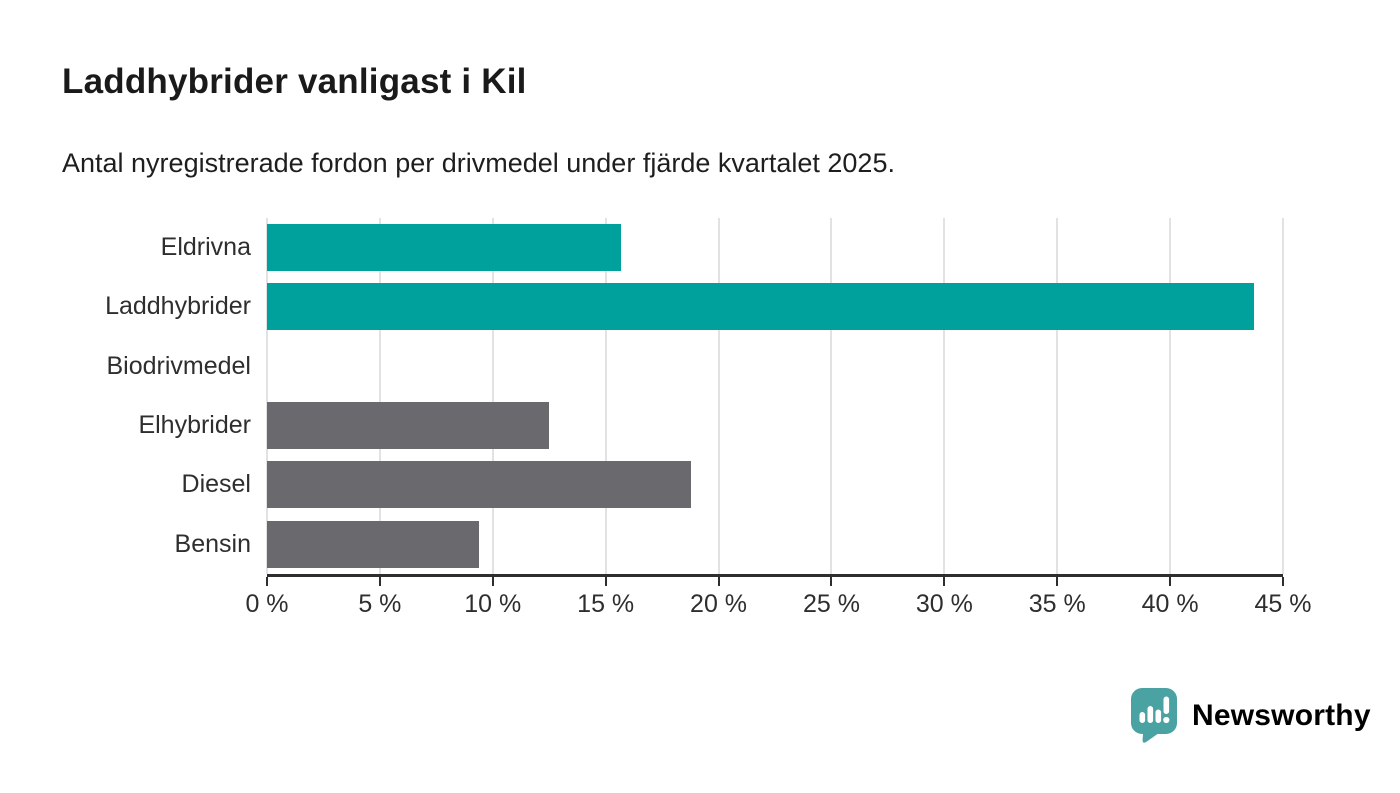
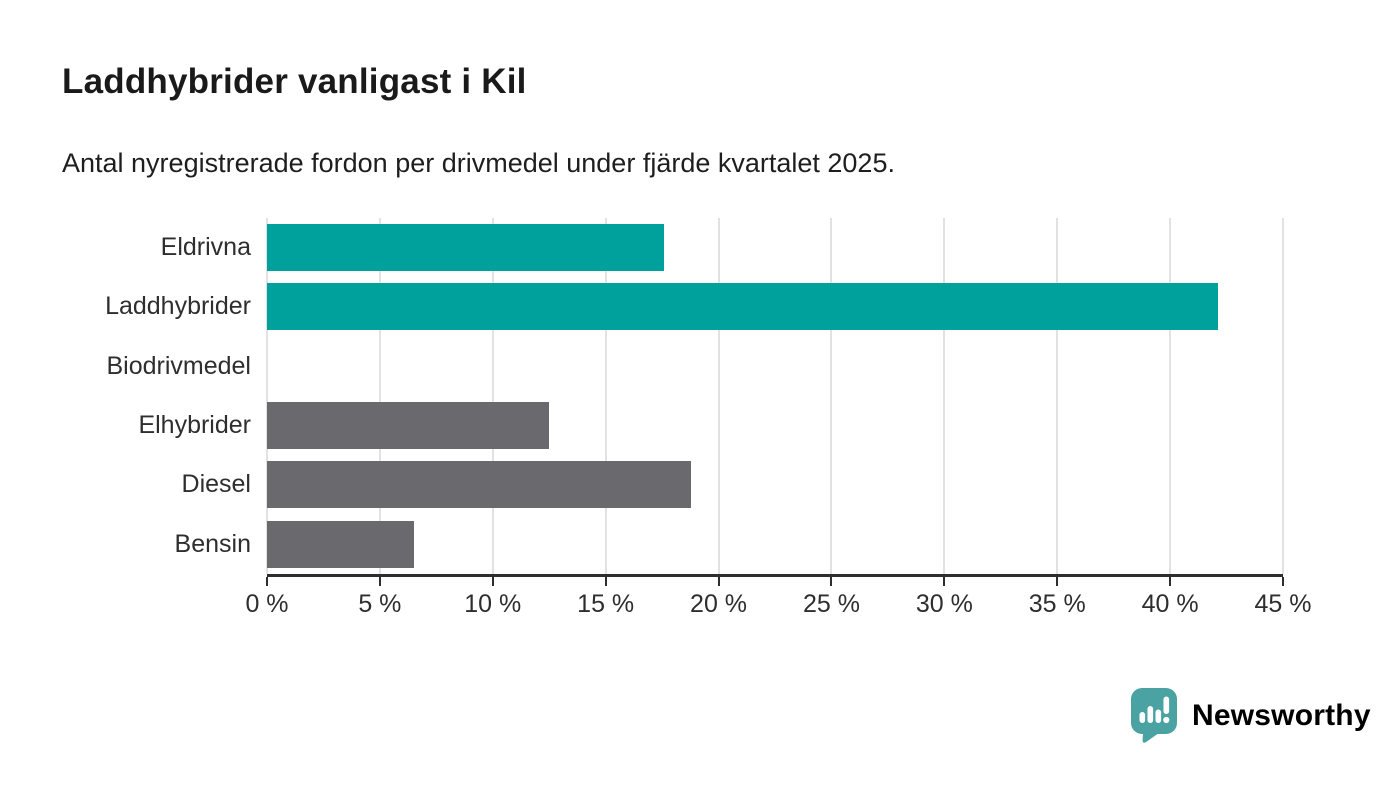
Eldrivna: 15.7% -> 17.6%
Laddhybrider: 43.7% -> 42.1%
Bensin: 9.4% -> 6.5%
